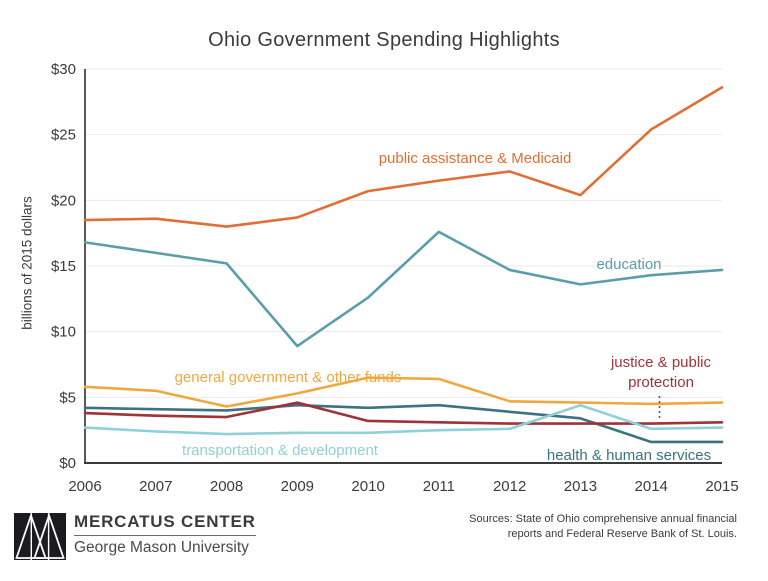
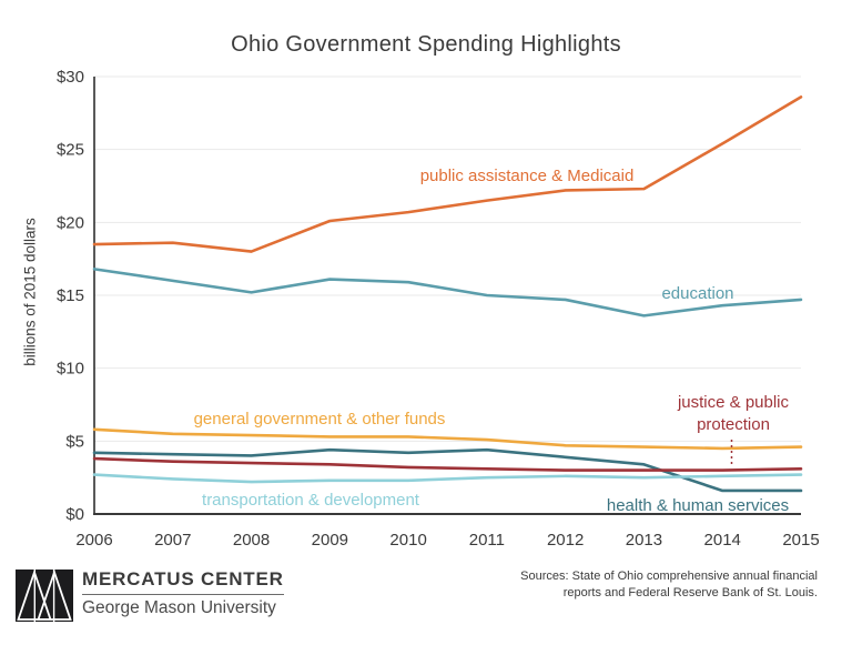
general government & other funds/2008: $4.3 -> $5.4
public assistance & Medicaid/2009: $18.7 -> $20.1
education/2009: $8.9 -> $16.1
justice & public protection/2009: $4.6 -> $3.4
education/2010: $12.6 -> $15.9
general government & other funds/2010: $6.5 -> $5.3
education/2011: $17.6 -> $15.0
general government & other funds/2011: $6.4 -> $5.1
public assistance & Medicaid/2013: $20.4 -> $22.3
transportation & development/2013: $4.4 -> $2.5
